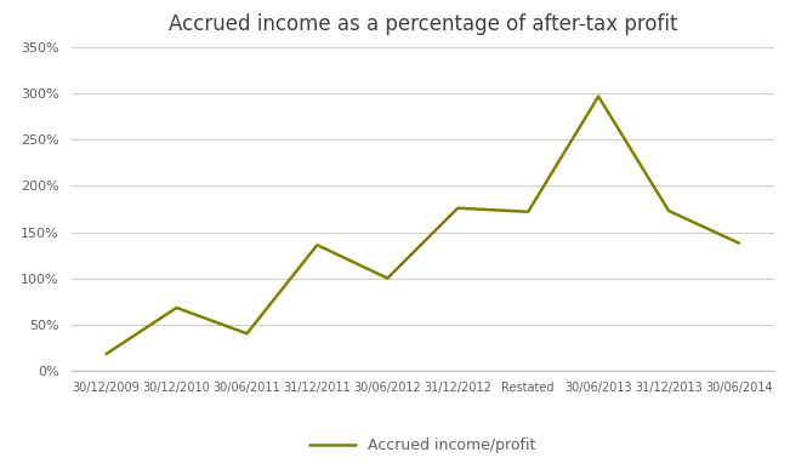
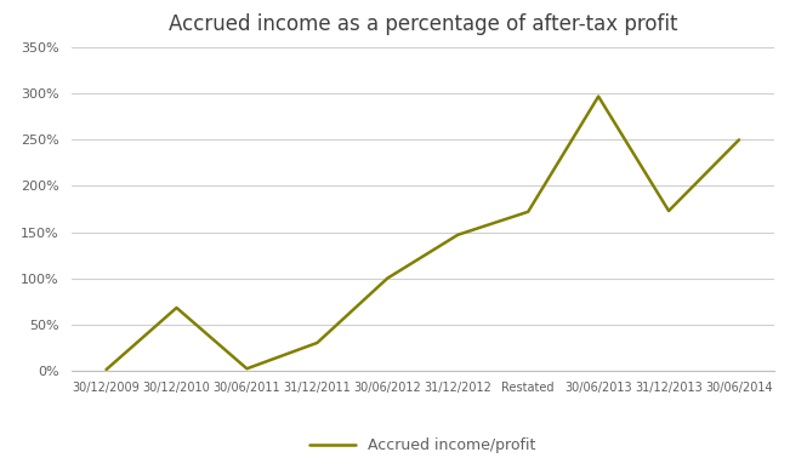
30/12/2009: 18% -> 1%
30/06/2011: 40% -> 2%
31/12/2011: 136% -> 30%
31/12/2012: 176% -> 147%
30/06/2014: 138% -> 250%
